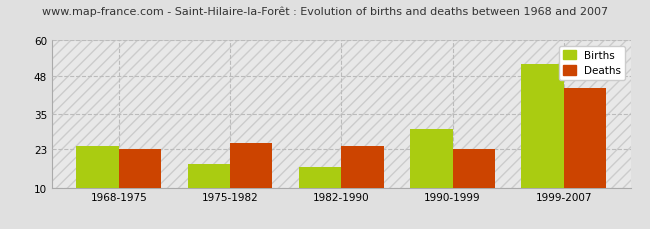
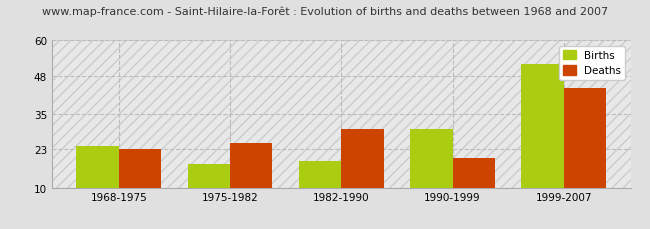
Births/1982-1990: 17 -> 19
Deaths/1982-1990: 24 -> 30
Deaths/1990-1999: 23 -> 20
